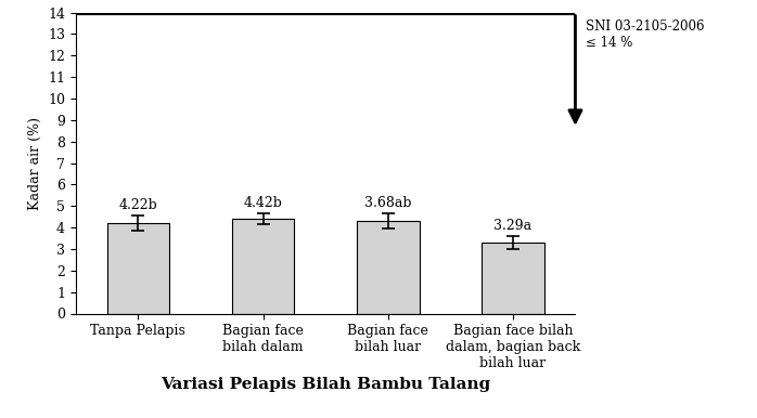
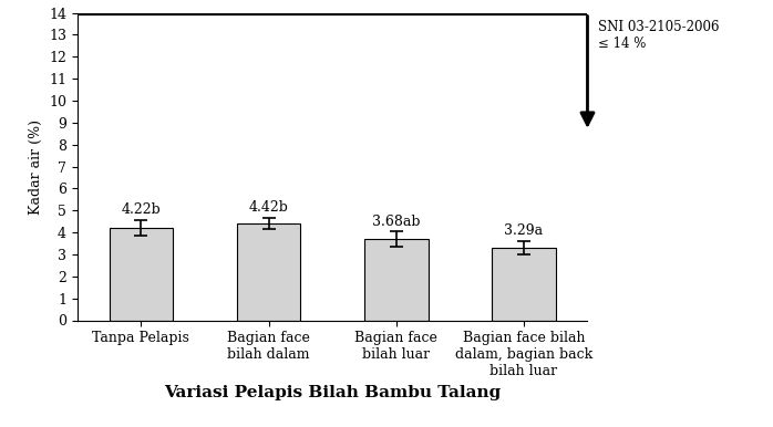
Bagian face bilah luar: 4.3 -> 3.7
